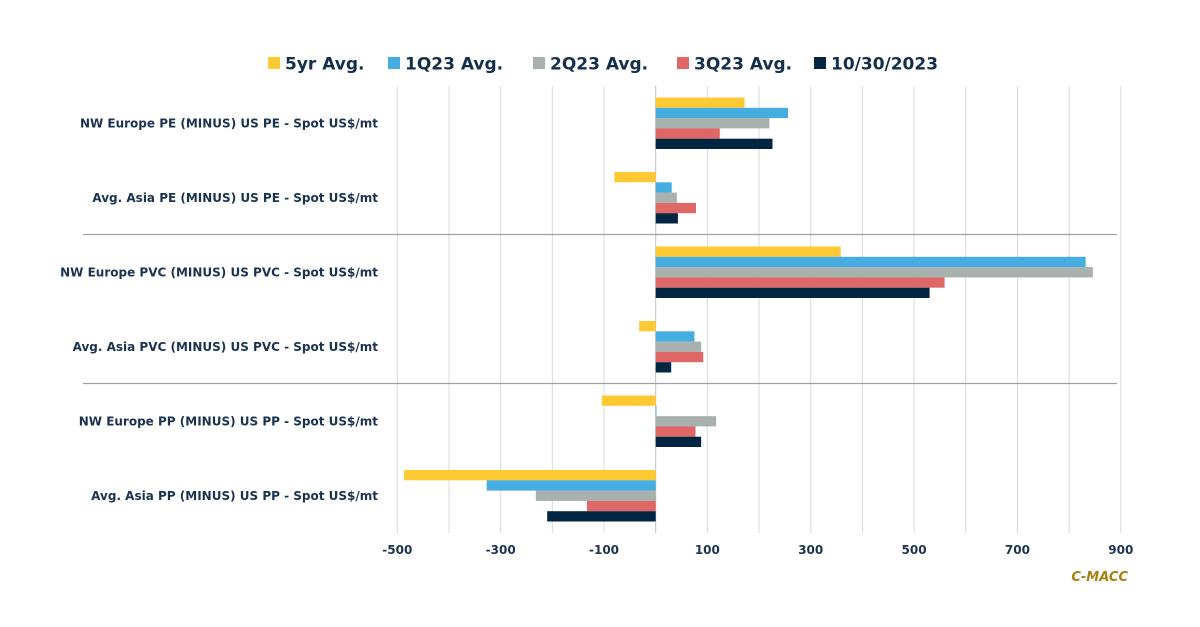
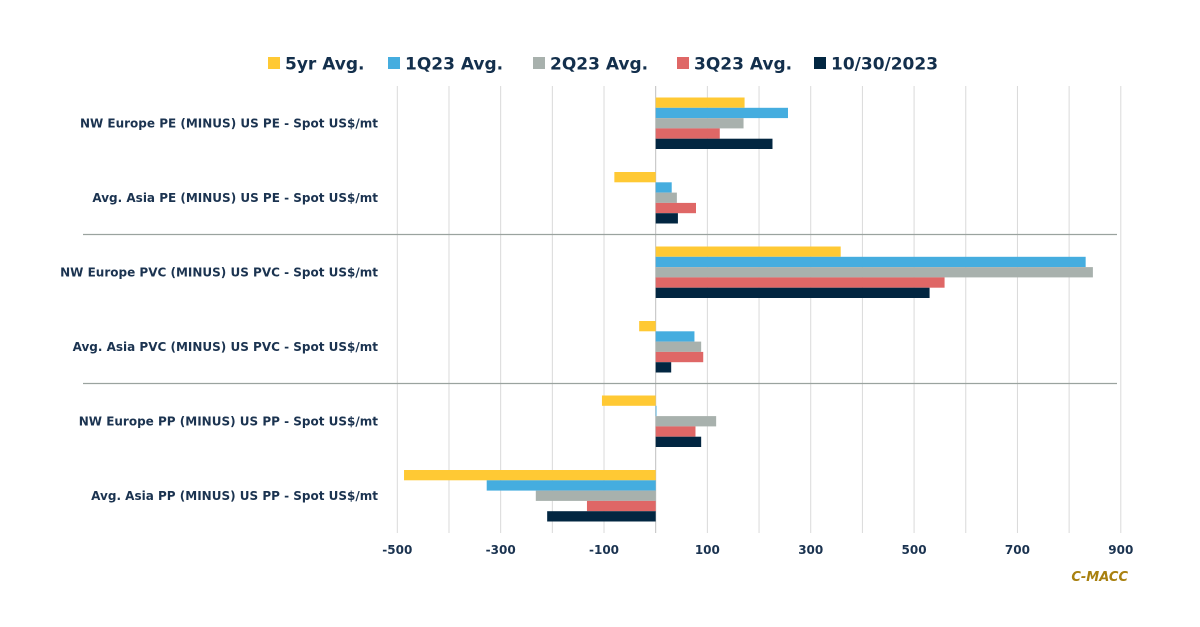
2Q23 Avg./NW Europe PE (MINUS) US PE - Spot US$/mt: 220 -> 170
